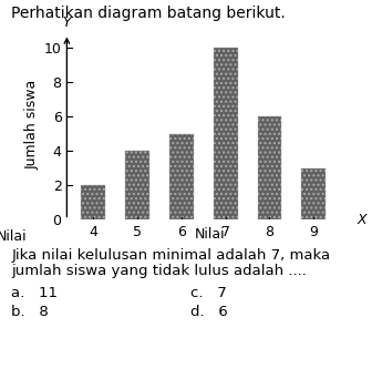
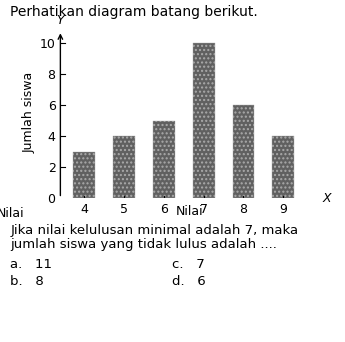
4: 2 -> 3
9: 3 -> 4
